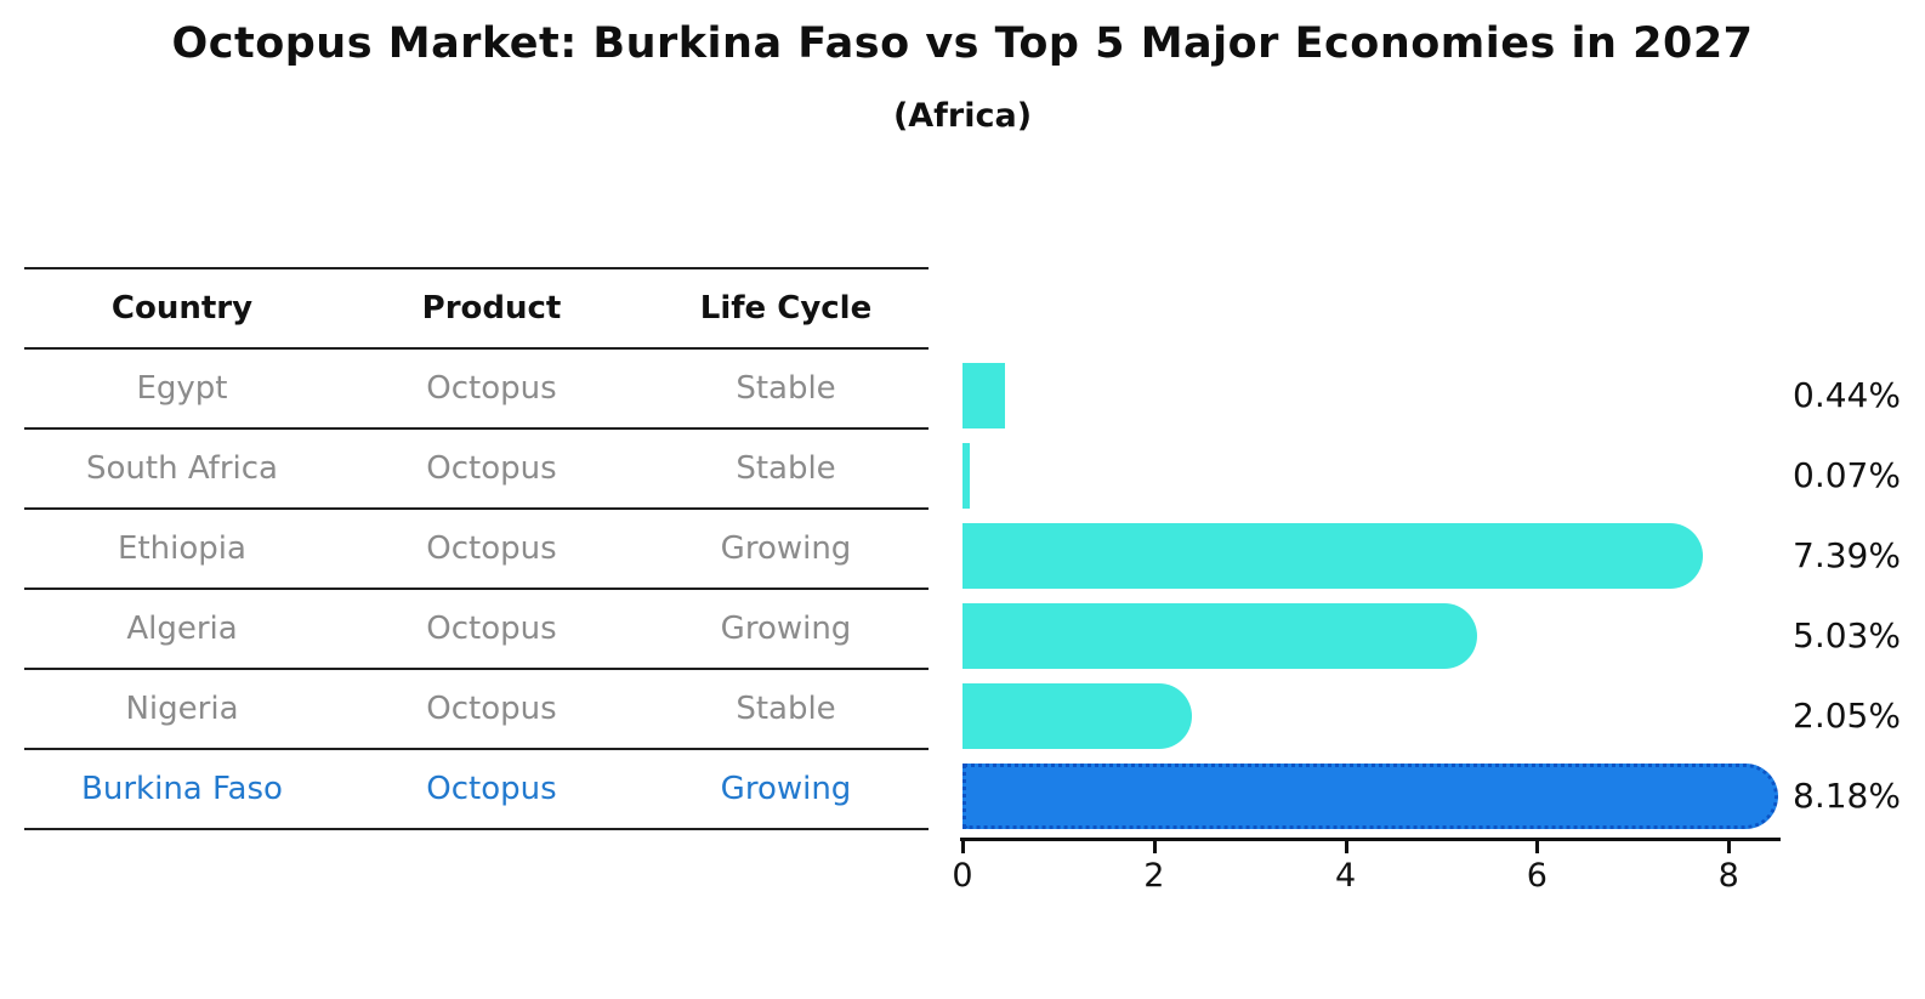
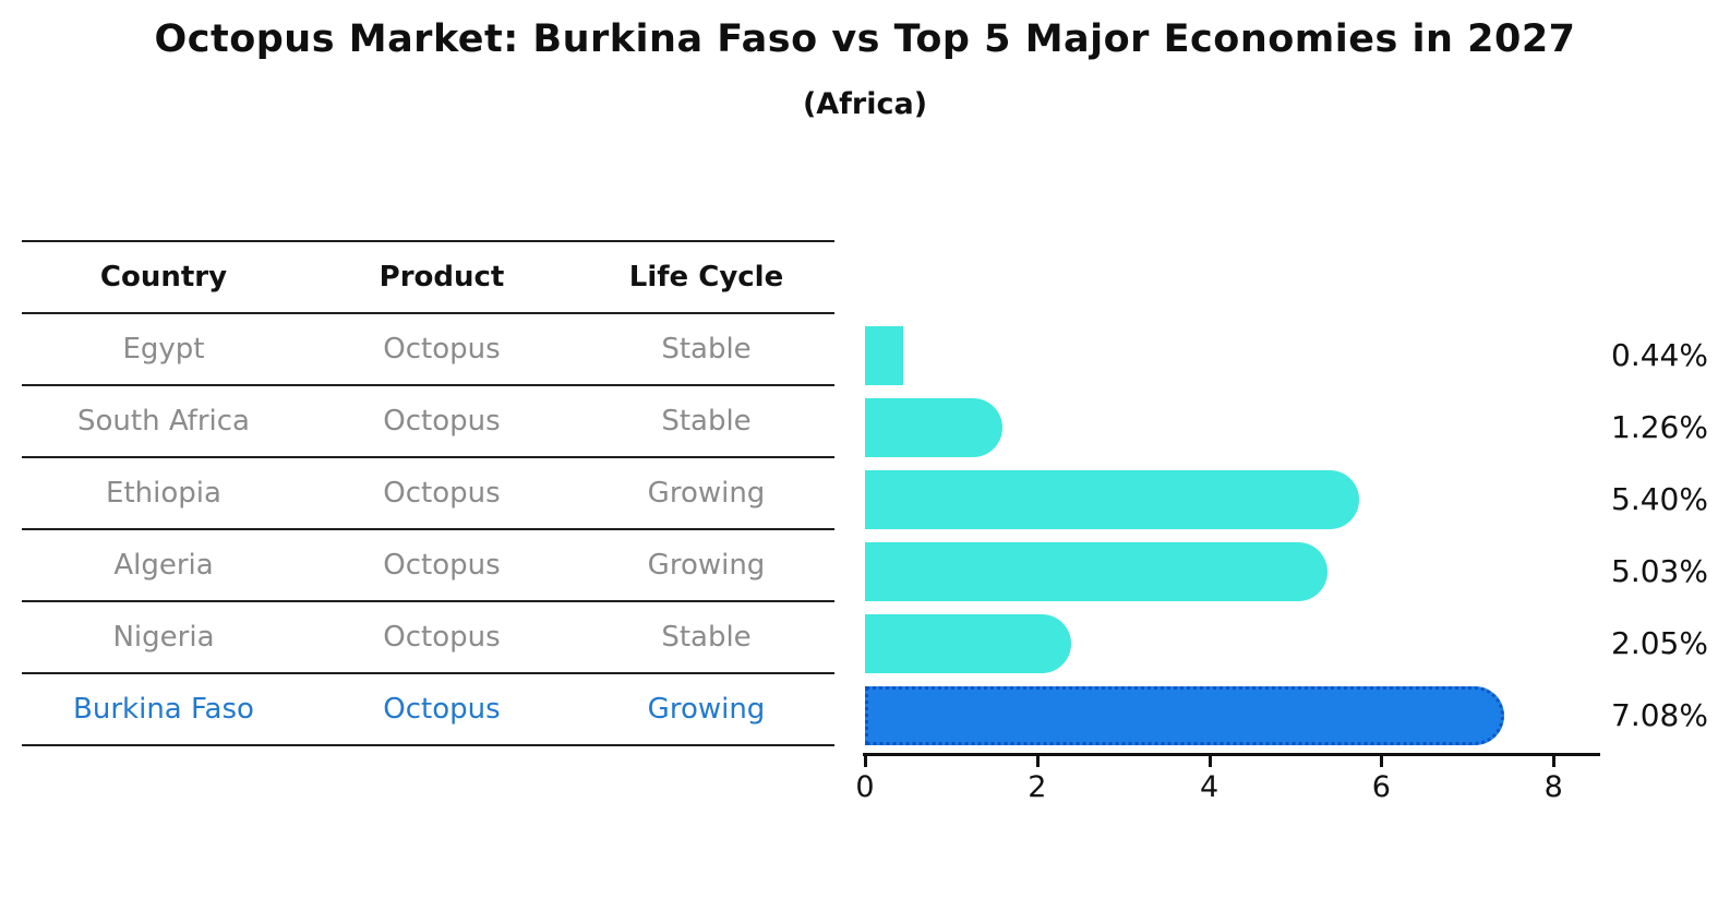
South Africa: 0.07% -> 1.26%
Ethiopia: 7.39% -> 5.40%
Burkina Faso: 8.18% -> 7.08%
